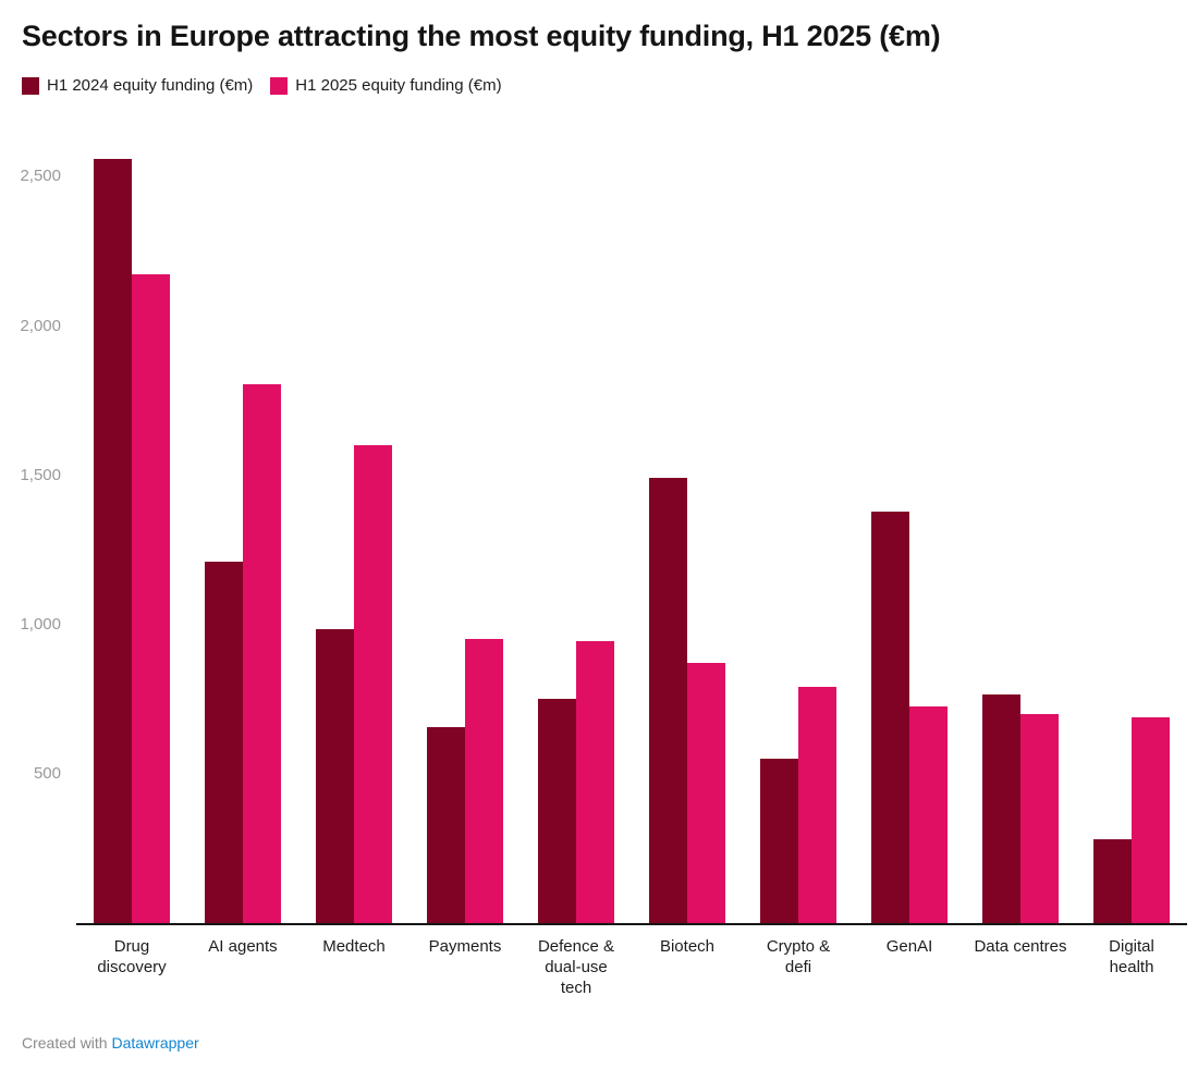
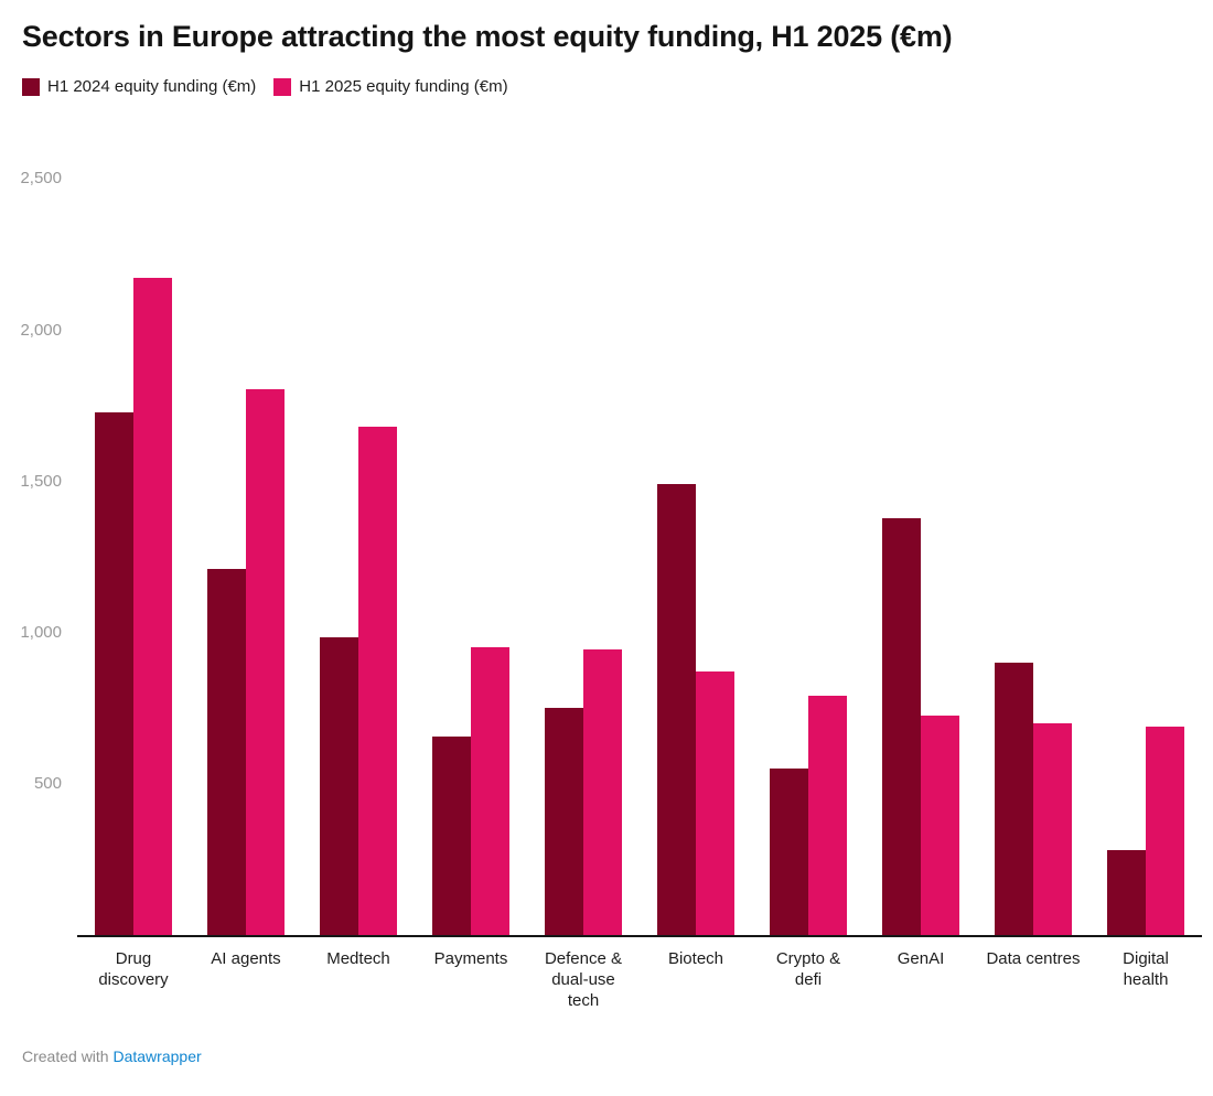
H1 2024 equity funding (€m)/Drug discovery: 2560 -> 1730
H1 2025 equity funding (€m)/Medtech: 1600 -> 1680
H1 2024 equity funding (€m)/Data centres: 760 -> 900
